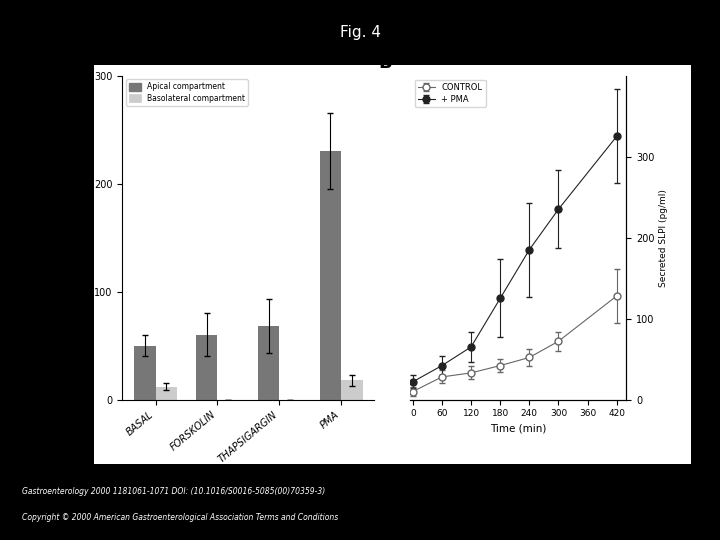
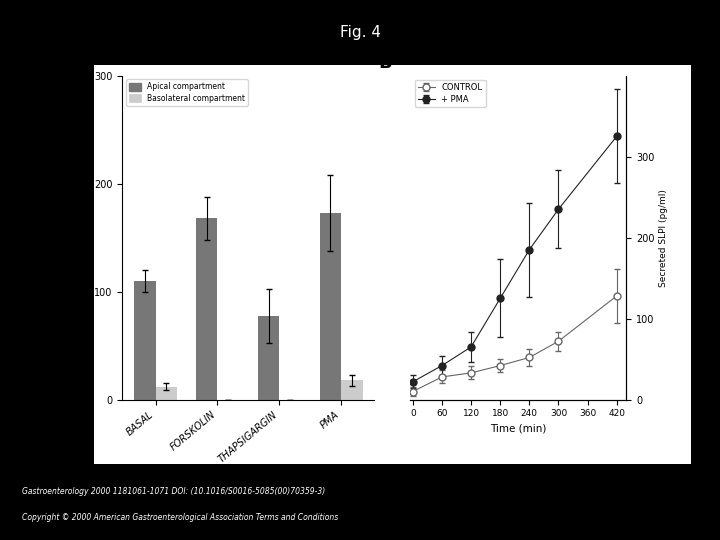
Apical compartment/BASAL: 50 -> 110
Apical compartment/FORSKOLIN: 60 -> 168
Apical compartment/THAPSIGARGIN: 68 -> 77
Apical compartment/PMA: 230 -> 173
